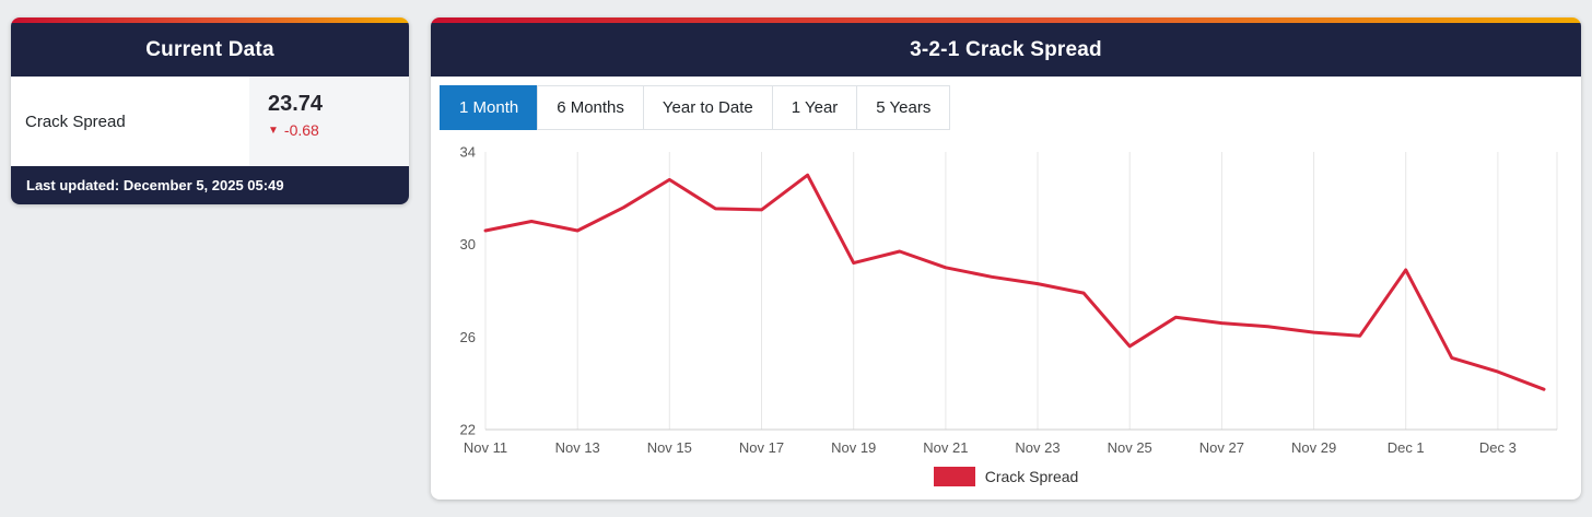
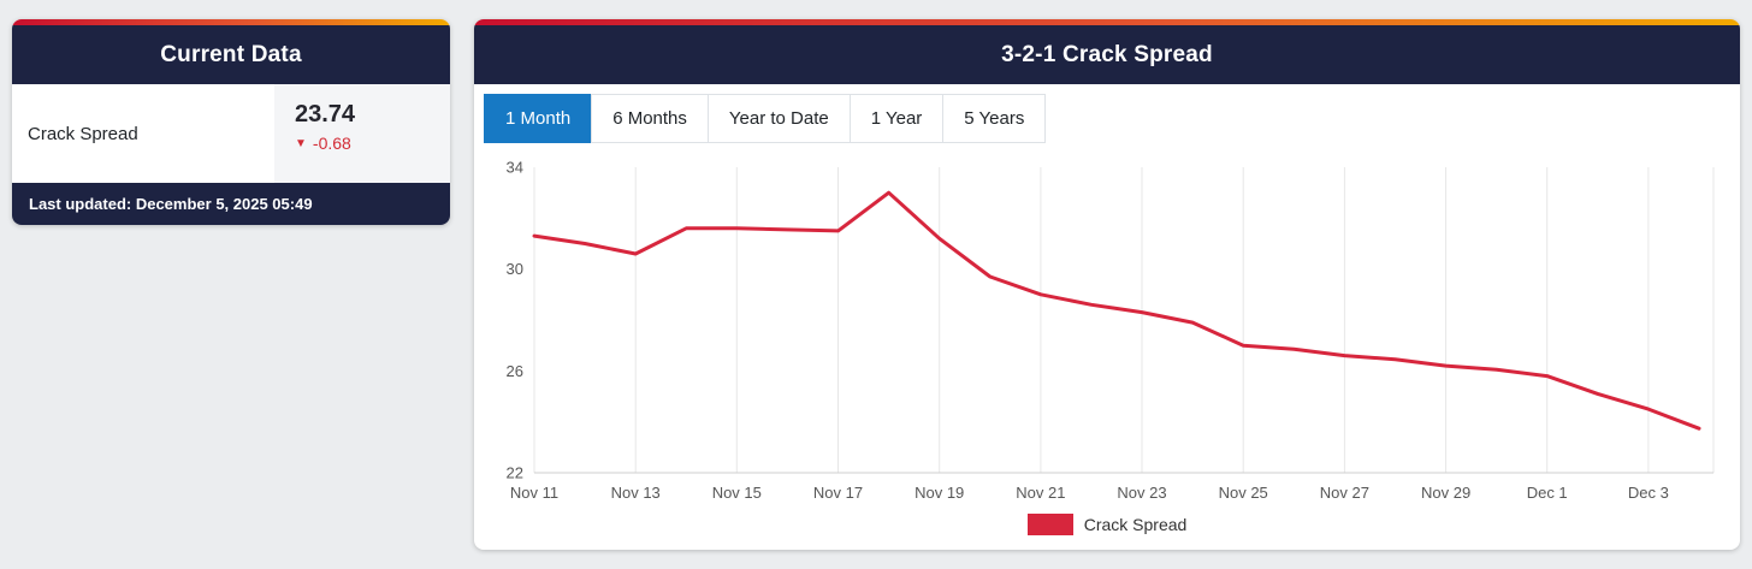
Nov 11: 30.6 -> 31.3
Nov 15: 32.8 -> 31.6
Nov 19: 29.2 -> 31.2
Nov 25: 25.6 -> 27.0
Dec 1: 28.9 -> 25.8
